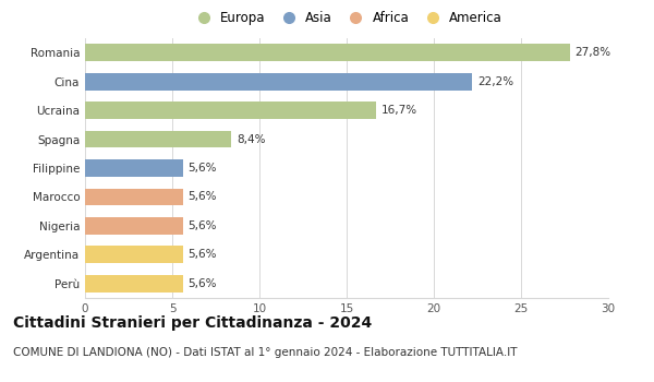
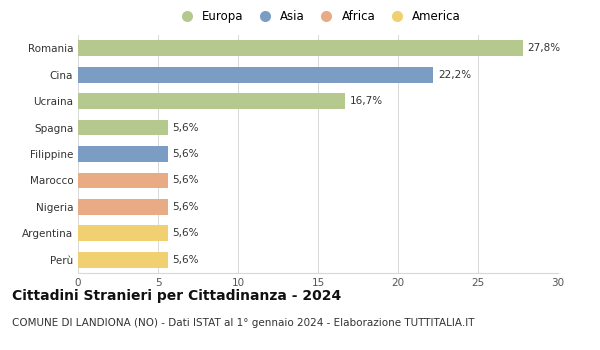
Spagna: 8,4% -> 5,6%
